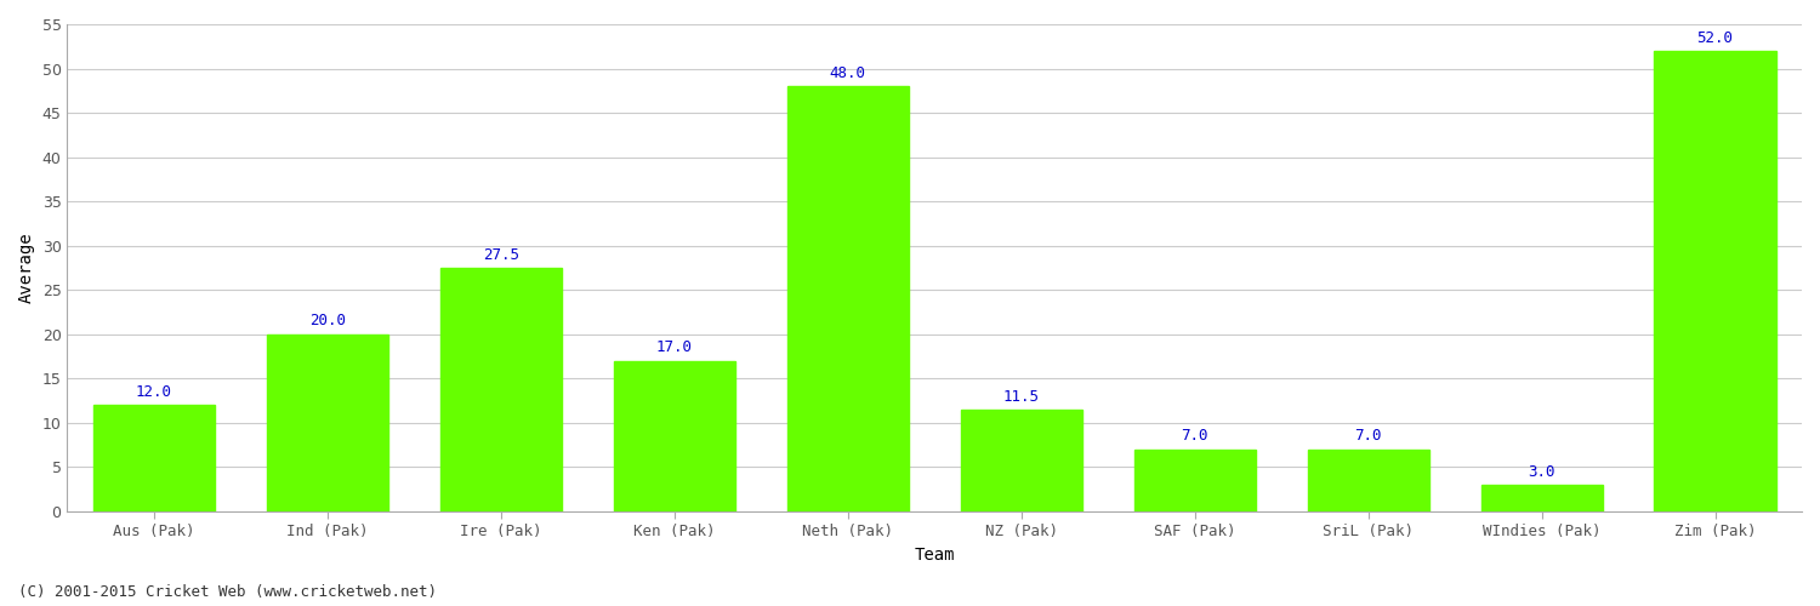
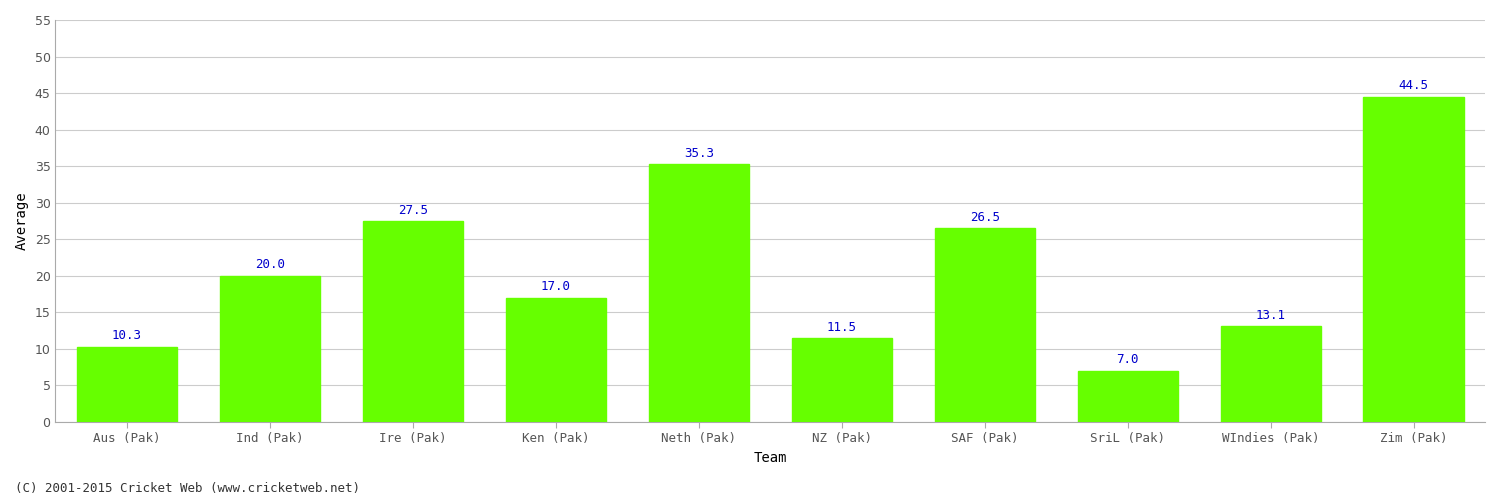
Aus (Pak): 12.0 -> 10.3
Neth (Pak): 48.0 -> 35.3
SAF (Pak): 7.0 -> 26.5
WIndies (Pak): 3.0 -> 13.1
Zim (Pak): 52.0 -> 44.5
